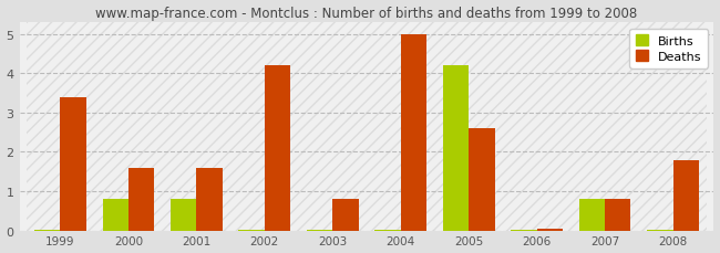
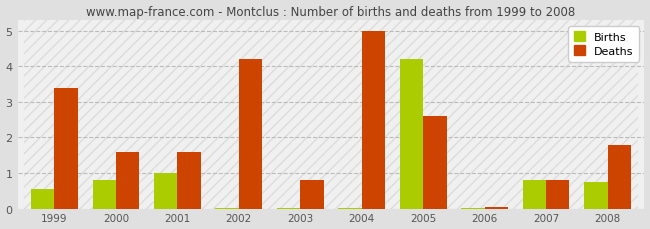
Births/1999: 0.02 -> 0.55
Births/2001: 0.80 -> 1.00
Births/2008: 0.02 -> 0.75
